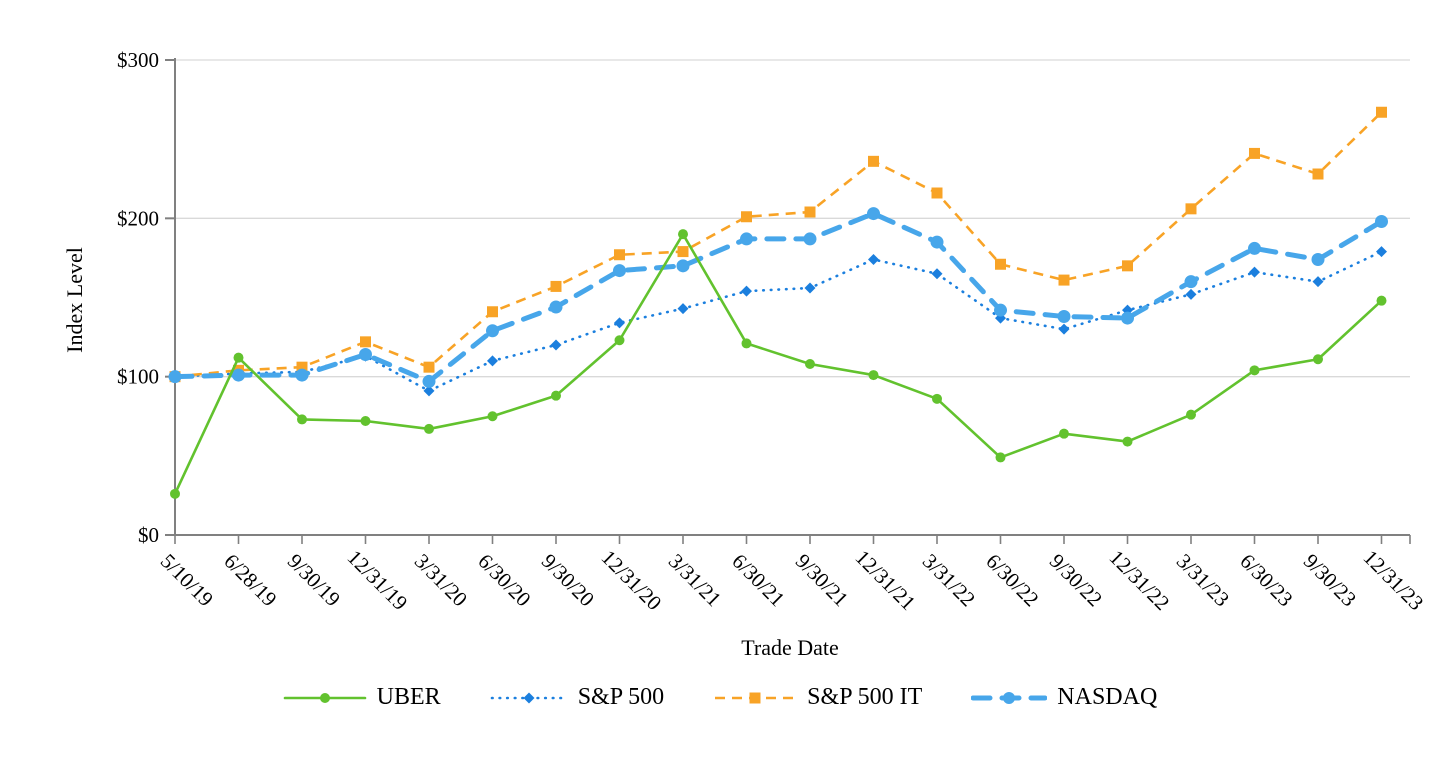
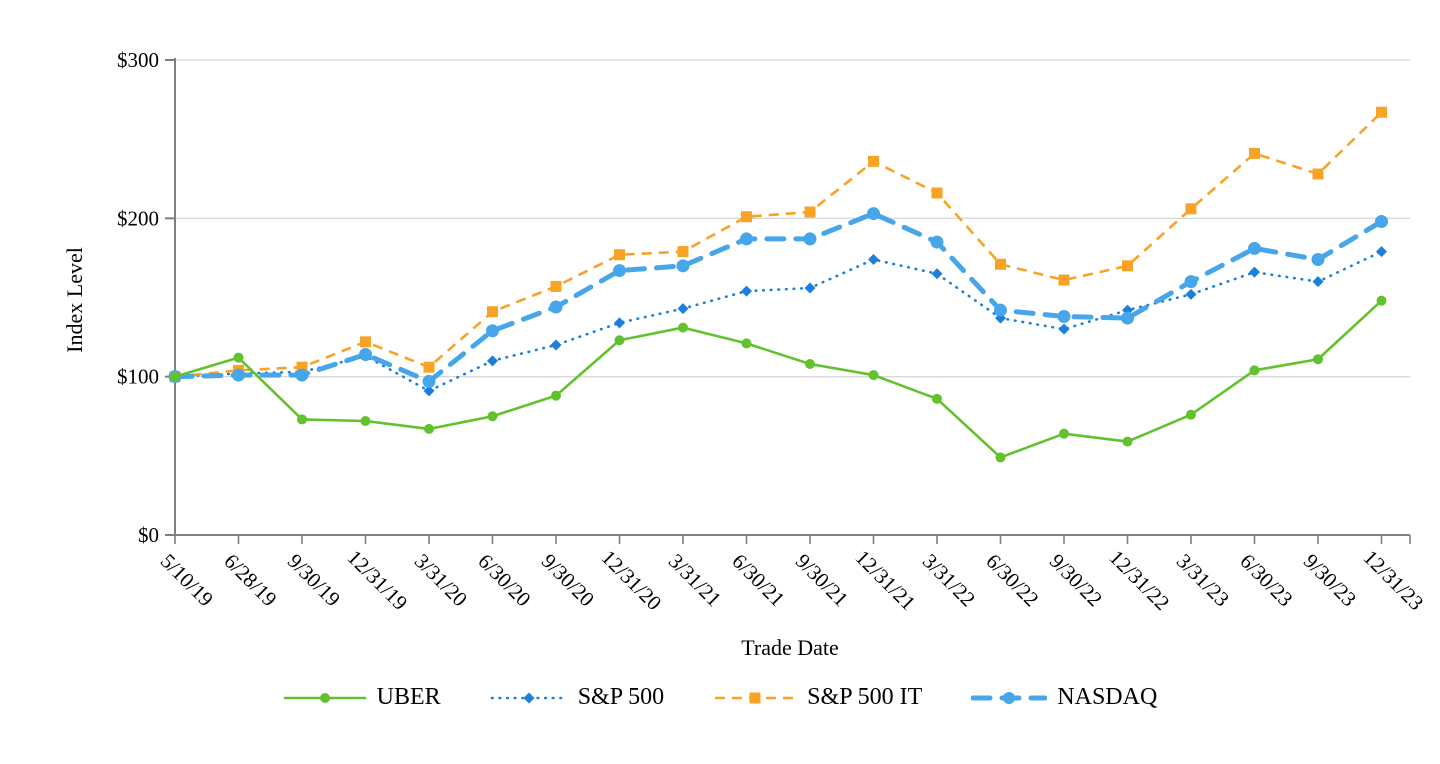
UBER/5/10/19: $26 -> $100
UBER/3/31/21: $190 -> $131
